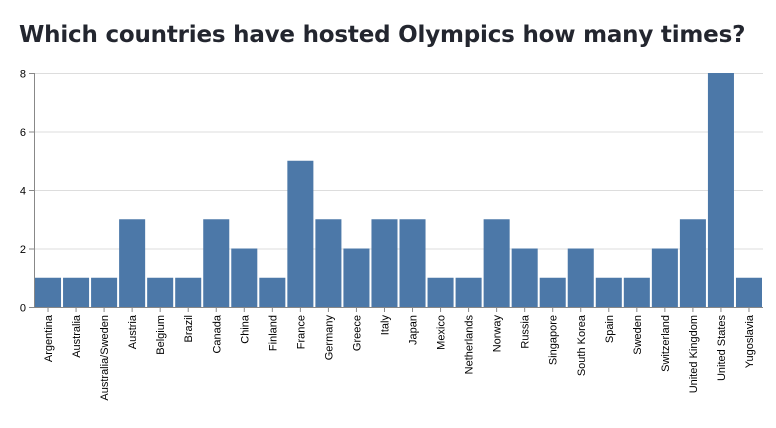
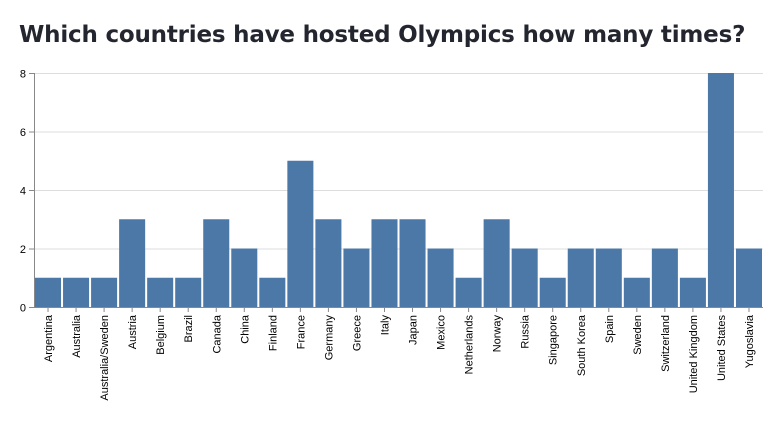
Mexico: 1 -> 2
Spain: 1 -> 2
United Kingdom: 3 -> 1
Yugoslavia: 1 -> 2
